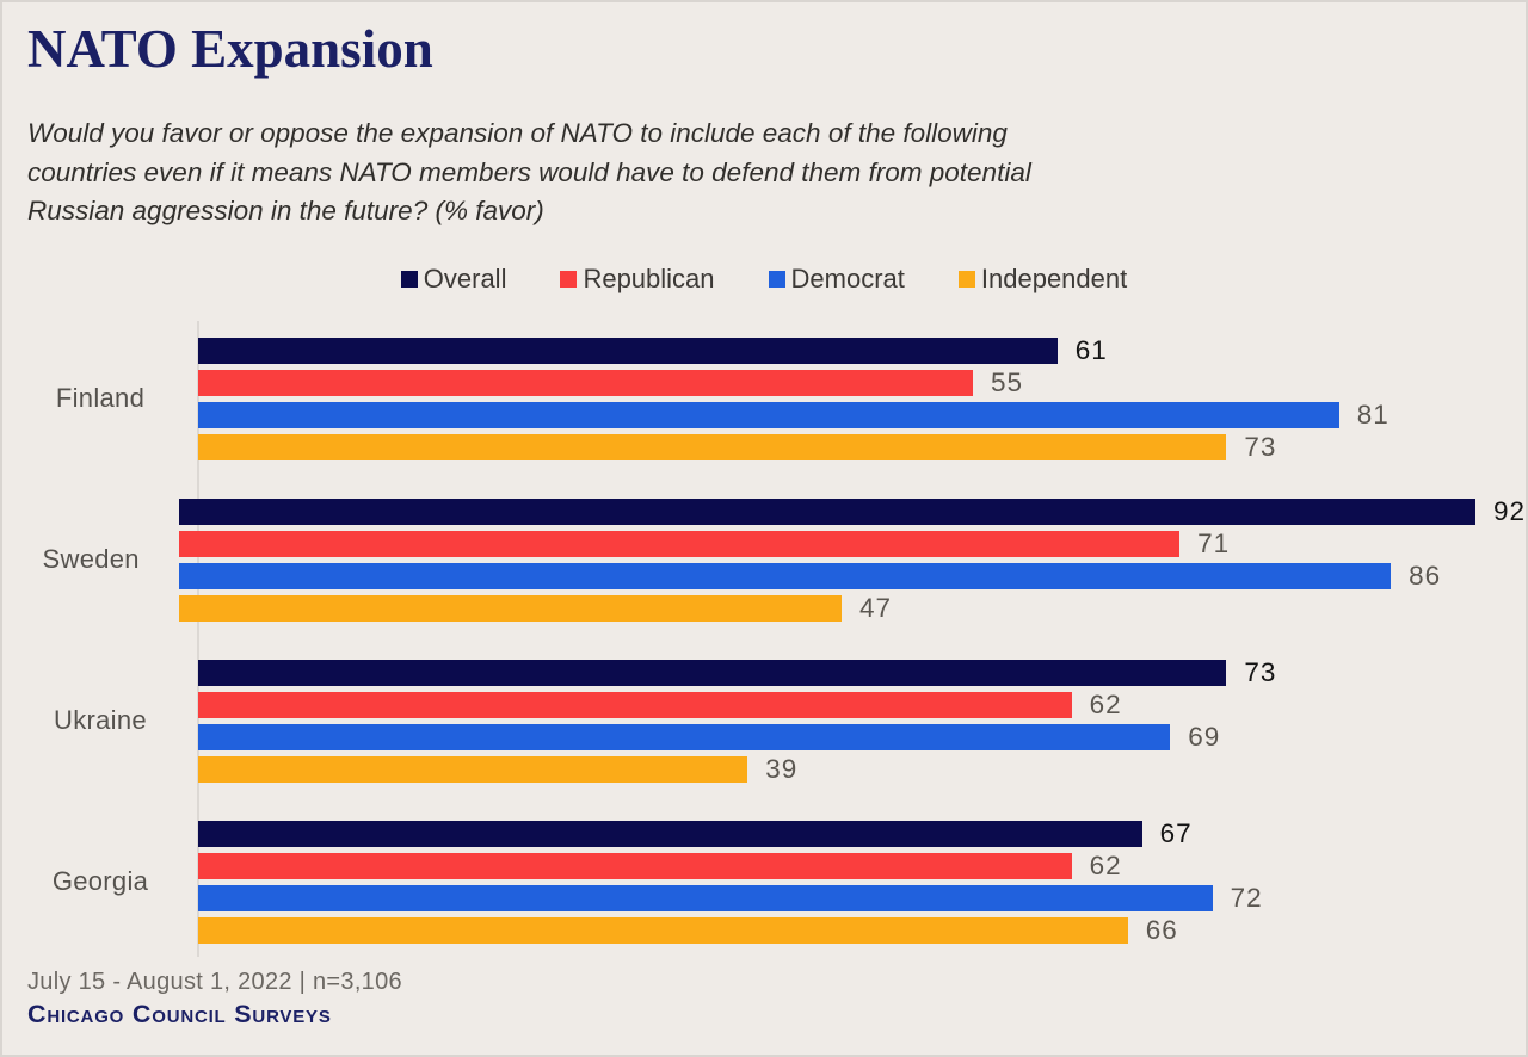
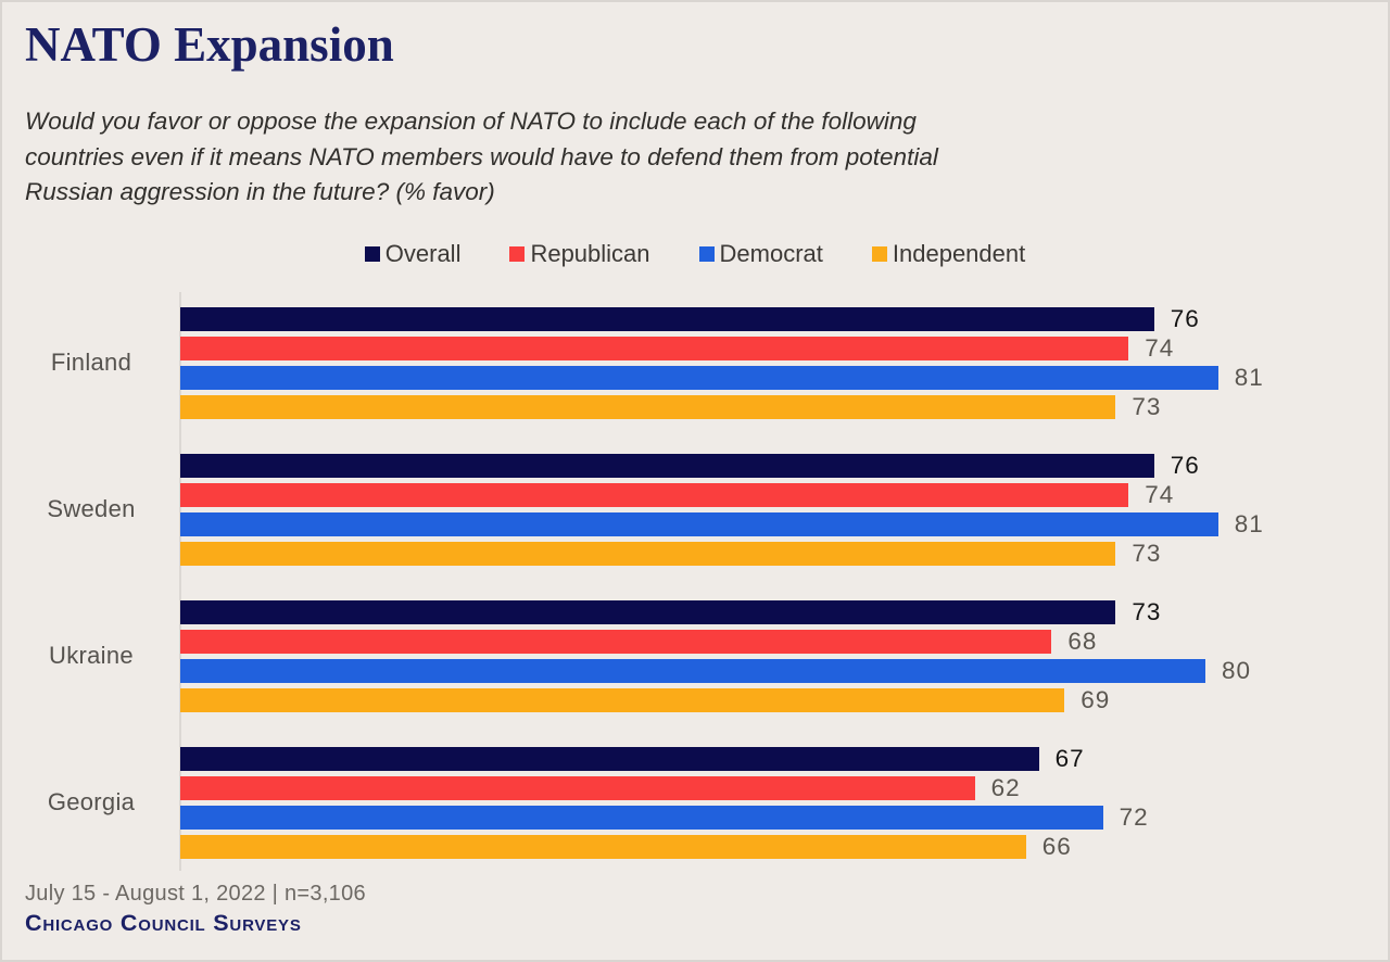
Overall/Finland: 61 -> 76
Republican/Finland: 55 -> 74
Overall/Sweden: 92 -> 76
Republican/Sweden: 71 -> 74
Democrat/Sweden: 86 -> 81
Independent/Sweden: 47 -> 73
Republican/Ukraine: 62 -> 68
Democrat/Ukraine: 69 -> 80
Independent/Ukraine: 39 -> 69
